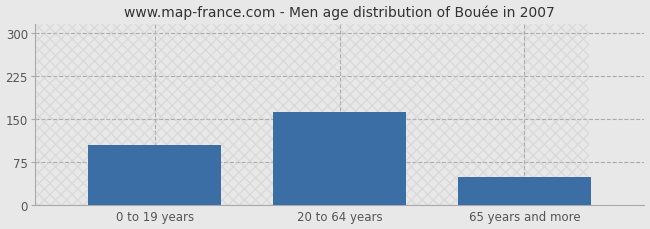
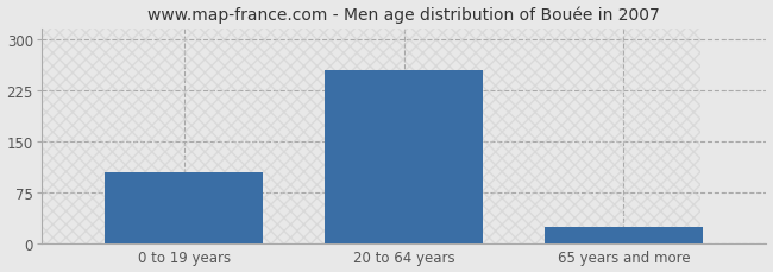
20 to 64 years: 162 -> 255
65 years and more: 48 -> 25
